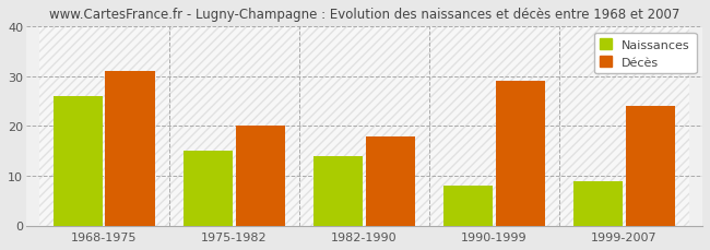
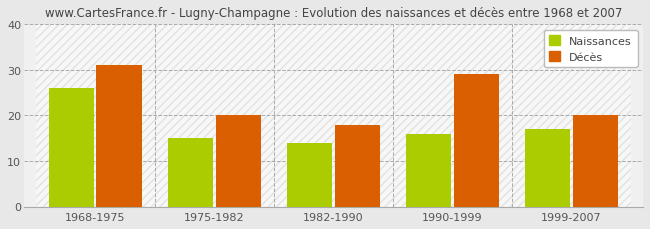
Naissances/1990-1999: 8 -> 16
Naissances/1999-2007: 9 -> 17
Décès/1999-2007: 24 -> 20
